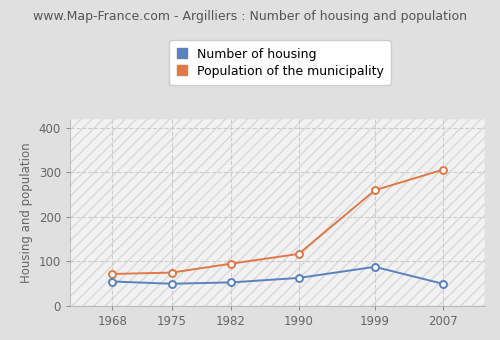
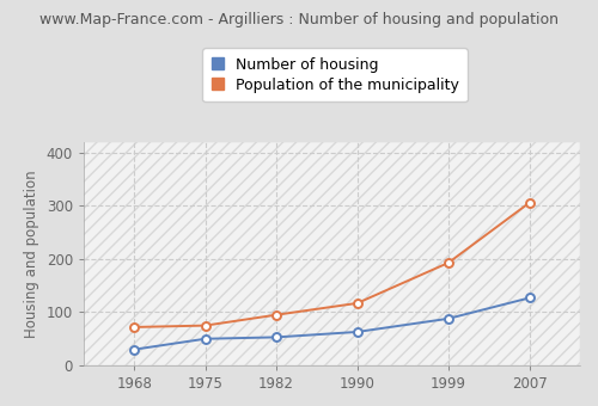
Number of housing/1968: 55 -> 30
Population of the municipality/1999: 260 -> 193
Number of housing/2007: 50 -> 127
